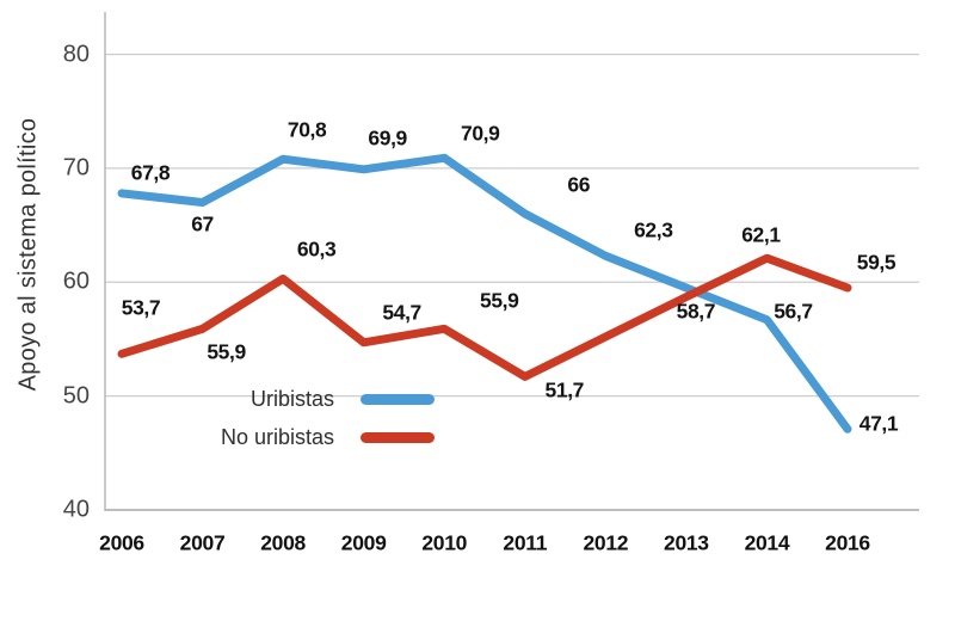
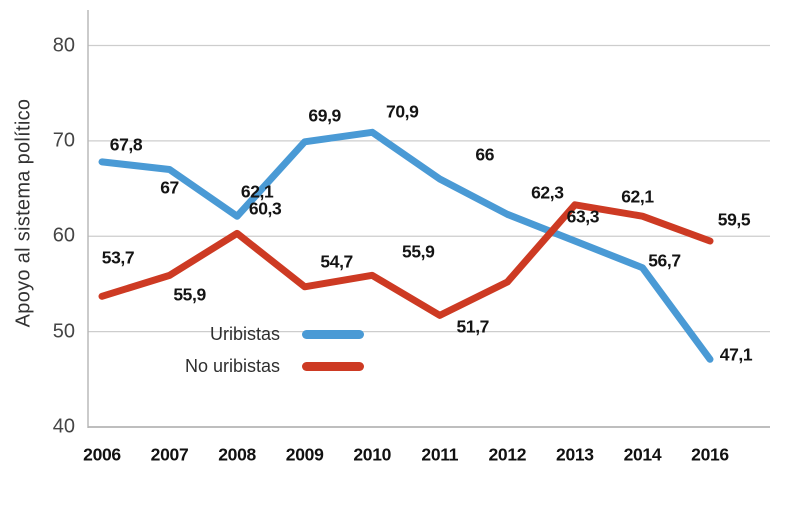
Uribistas/2008: 70,8 -> 62,1
No uribistas/2013: 58,7 -> 63,3
